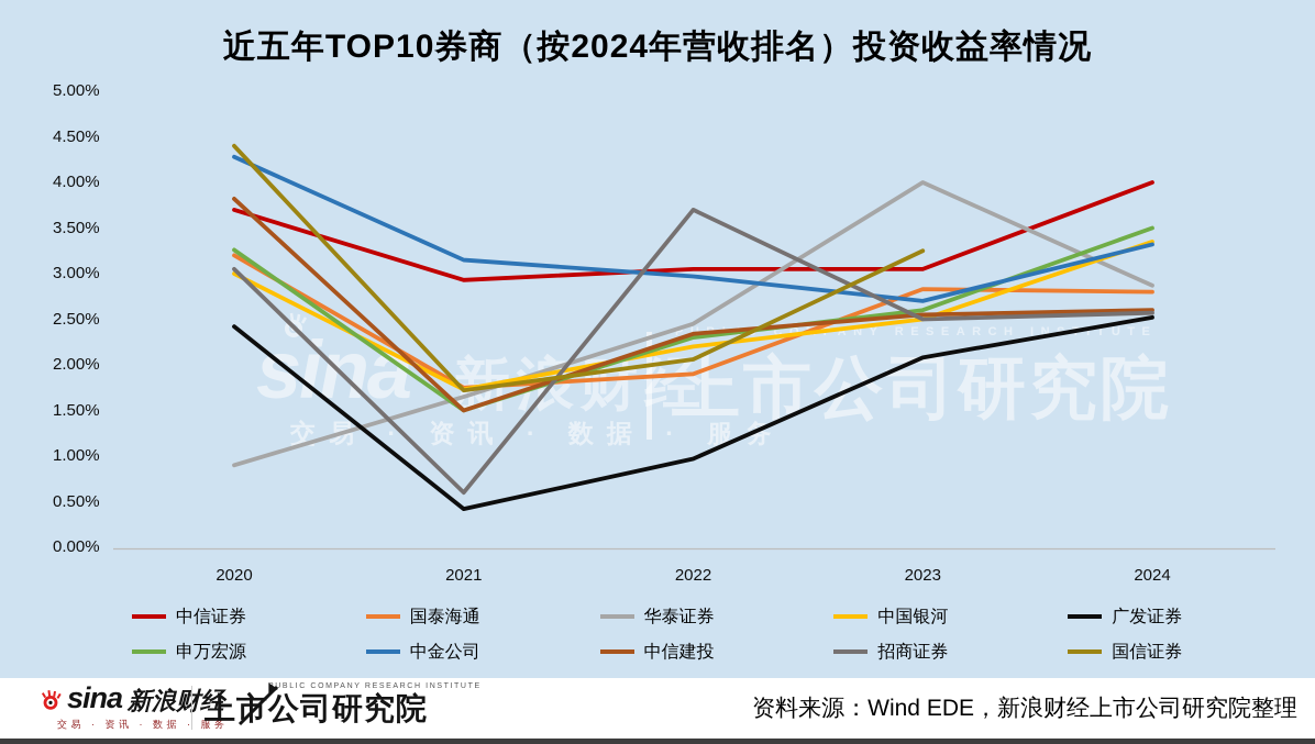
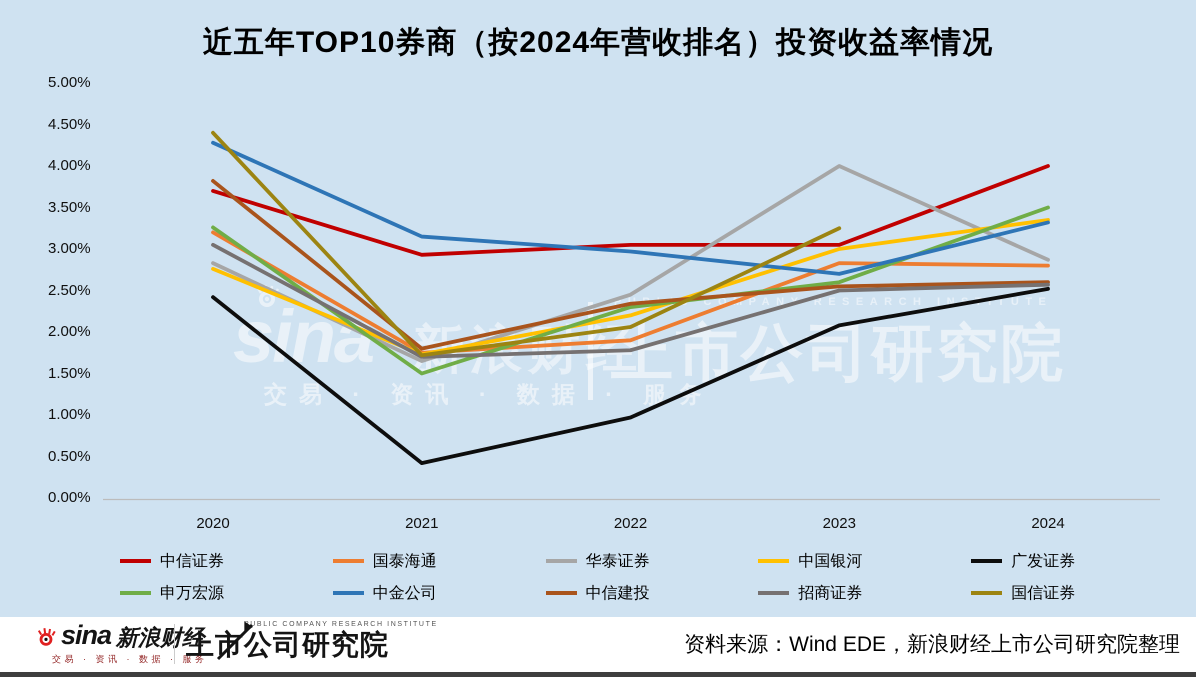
华泰证券/2020: 0.9% -> 2.8%
中国银河/2020: 3.0% -> 2.8%
中信建投/2021: 1.5% -> 1.8%
招商证券/2021: 0.6% -> 1.7%
招商证券/2022: 3.7% -> 1.8%
中国银河/2023: 2.5% -> 3.0%
